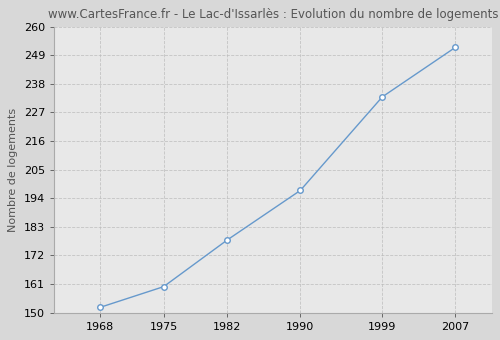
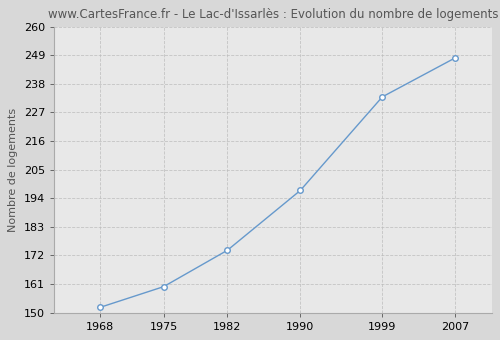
1982: 178 -> 174
2007: 252 -> 248
